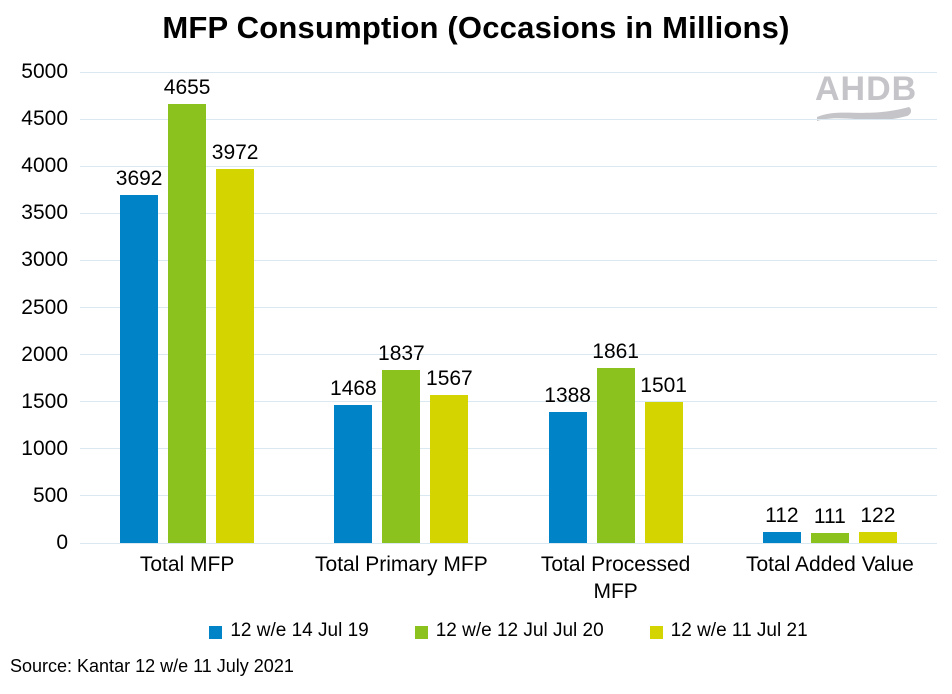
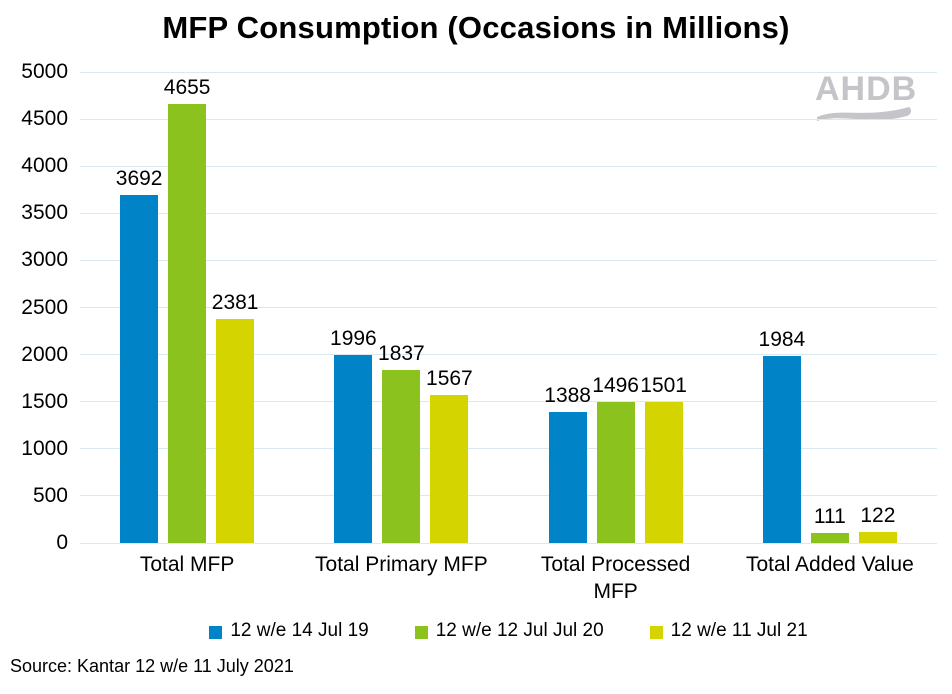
12 w/e 11 Jul 21/Total MFP: 3972 -> 2381
12 w/e 14 Jul 19/Total Primary MFP: 1468 -> 1996
12 w/e 12 Jul Jul 20/Total Processed MFP: 1861 -> 1496
12 w/e 14 Jul 19/Total Added Value: 112 -> 1984
